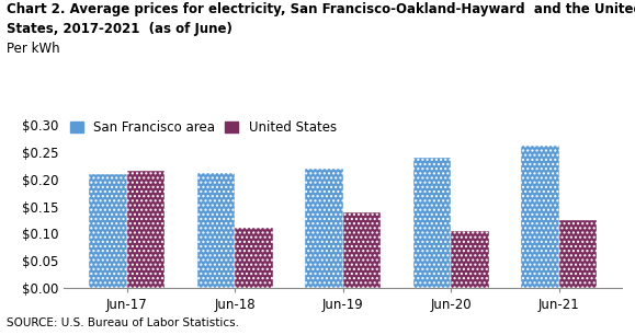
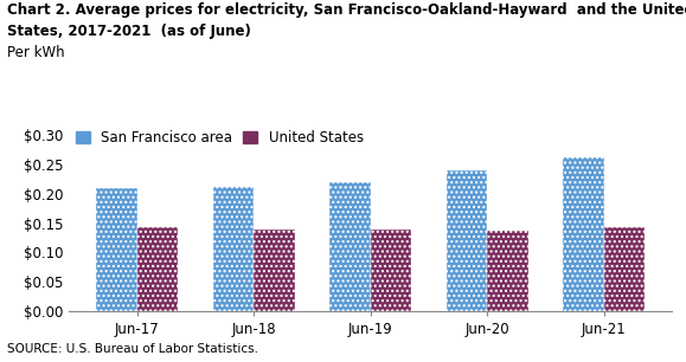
United States/Jun-17: $0.215 -> $0.143
United States/Jun-18: $0.110 -> $0.139
United States/Jun-20: $0.105 -> $0.137
United States/Jun-21: $0.125 -> $0.143
